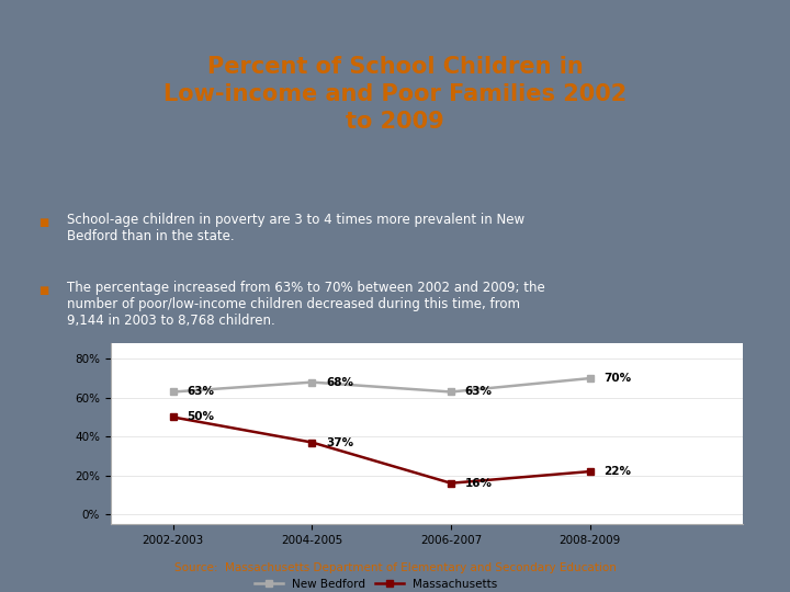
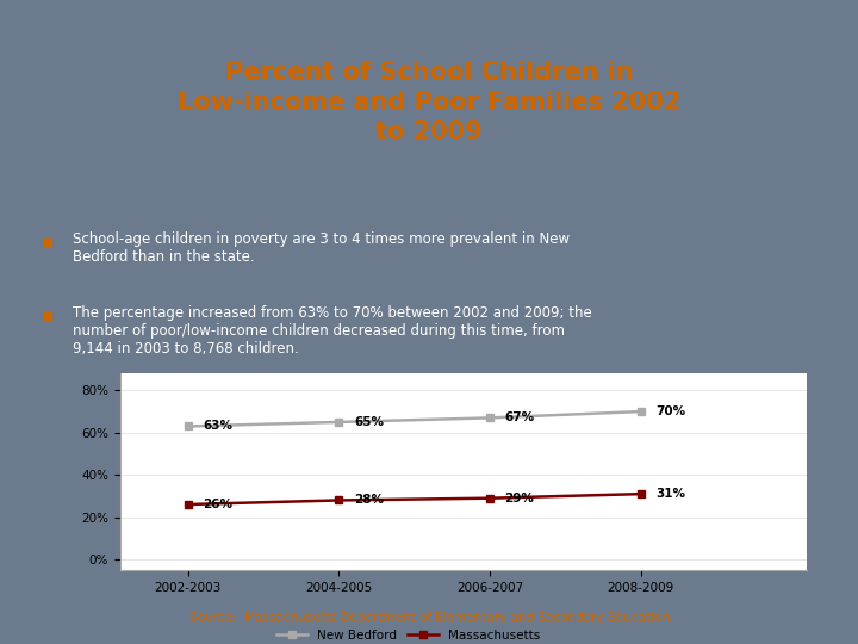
Massachusetts/2002-2003: 50% -> 26%
New Bedford/2004-2005: 68% -> 65%
Massachusetts/2004-2005: 37% -> 28%
New Bedford/2006-2007: 63% -> 67%
Massachusetts/2006-2007: 16% -> 29%
Massachusetts/2008-2009: 22% -> 31%
